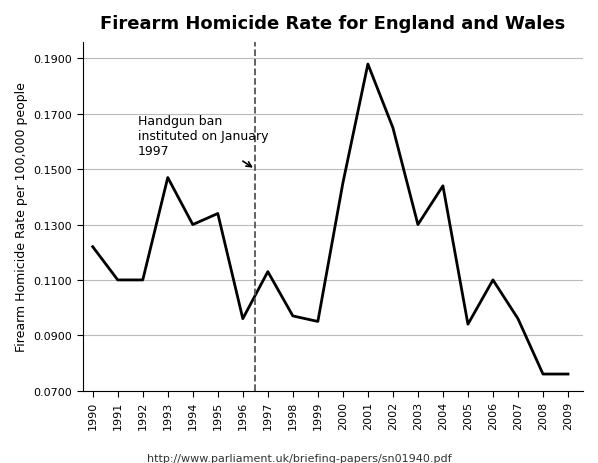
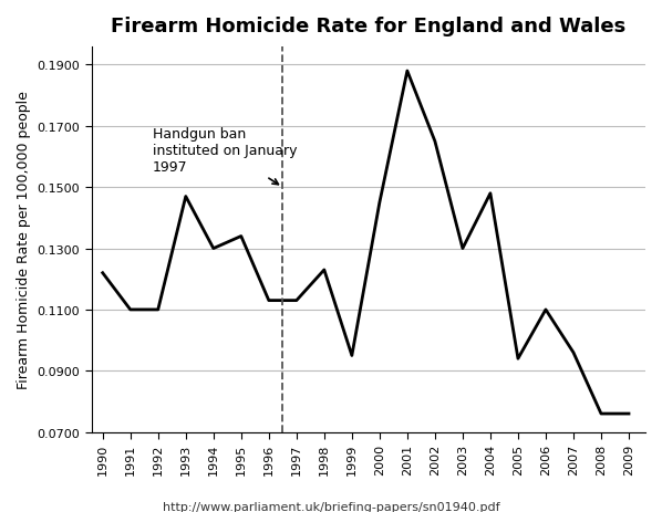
1996: 0.096 -> 0.113
1998: 0.097 -> 0.123
2004: 0.144 -> 0.148
